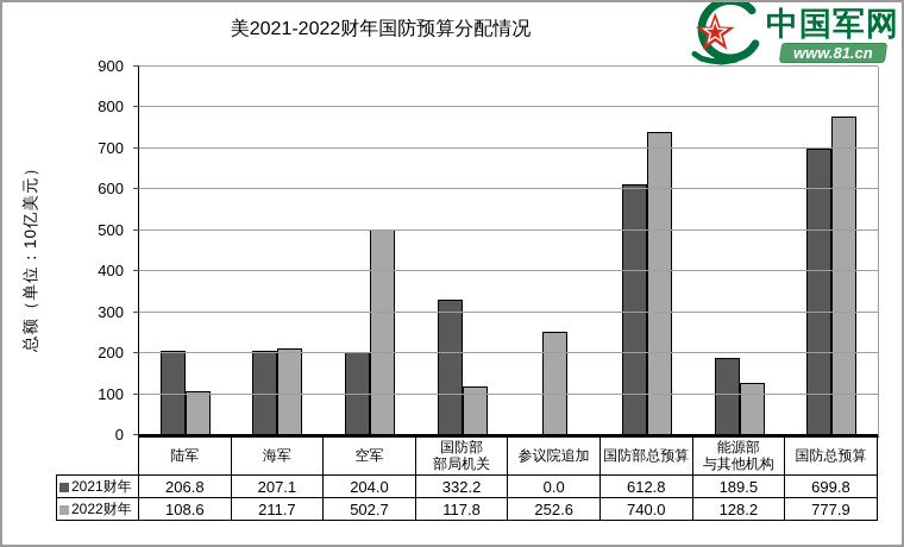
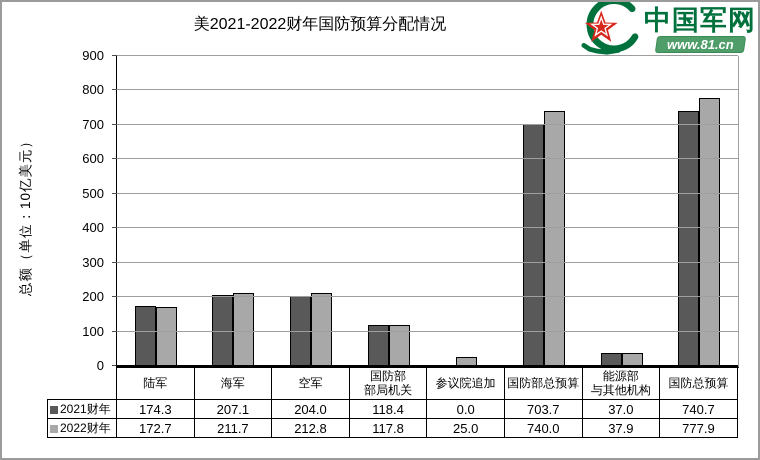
2021财年/陆军: 206.8 -> 174.3
2022财年/陆军: 108.6 -> 172.7
2022财年/空军: 502.7 -> 212.8
2021财年/国防部 部局机关: 332.2 -> 118.4
2022财年/参议院追加: 252.6 -> 25.0
2021财年/国防部总预算: 612.8 -> 703.7
2021财年/能源部 与其他机构: 189.5 -> 37.0
2022财年/能源部 与其他机构: 128.2 -> 37.9
2021财年/国防总预算: 699.8 -> 740.7
